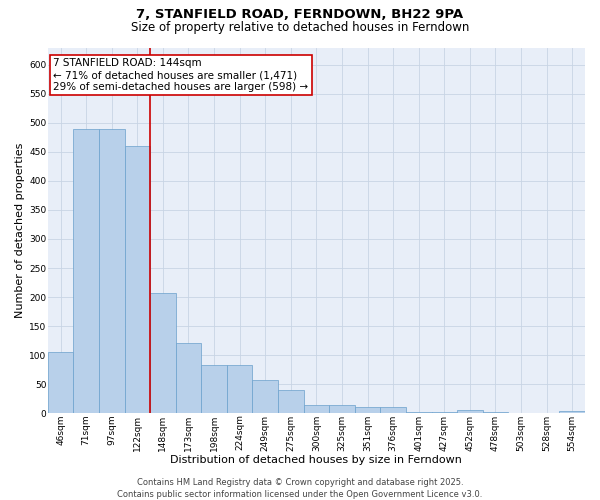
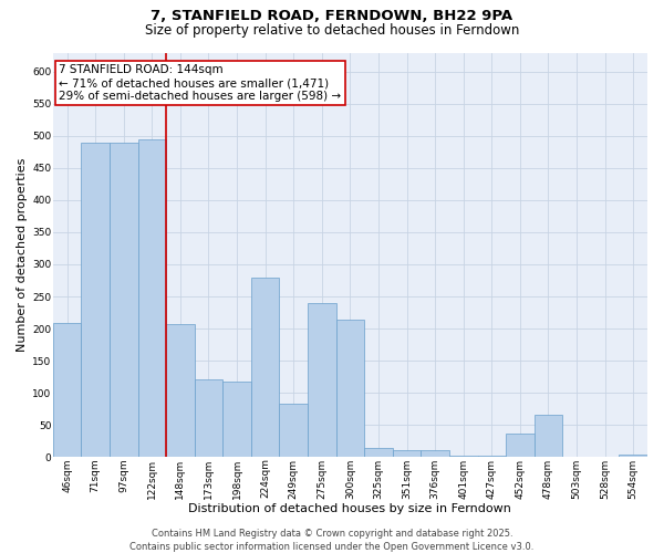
46sqm: 105 -> 208
122sqm: 460 -> 494
198sqm: 82 -> 118
224sqm: 82 -> 280
249sqm: 57 -> 82
275sqm: 39 -> 240
300sqm: 14 -> 214
452sqm: 5 -> 36
478sqm: 1 -> 66
